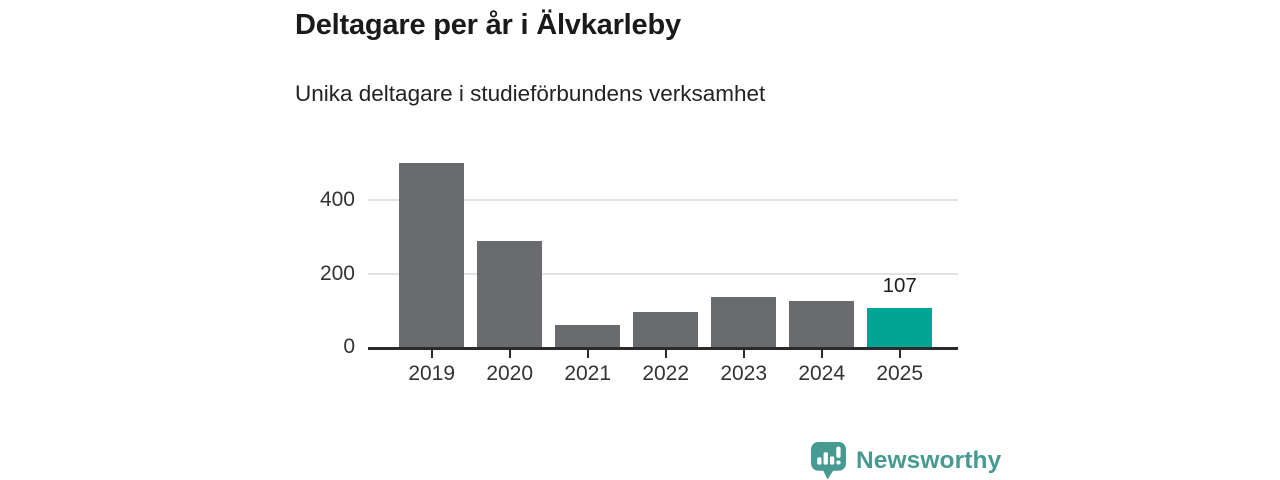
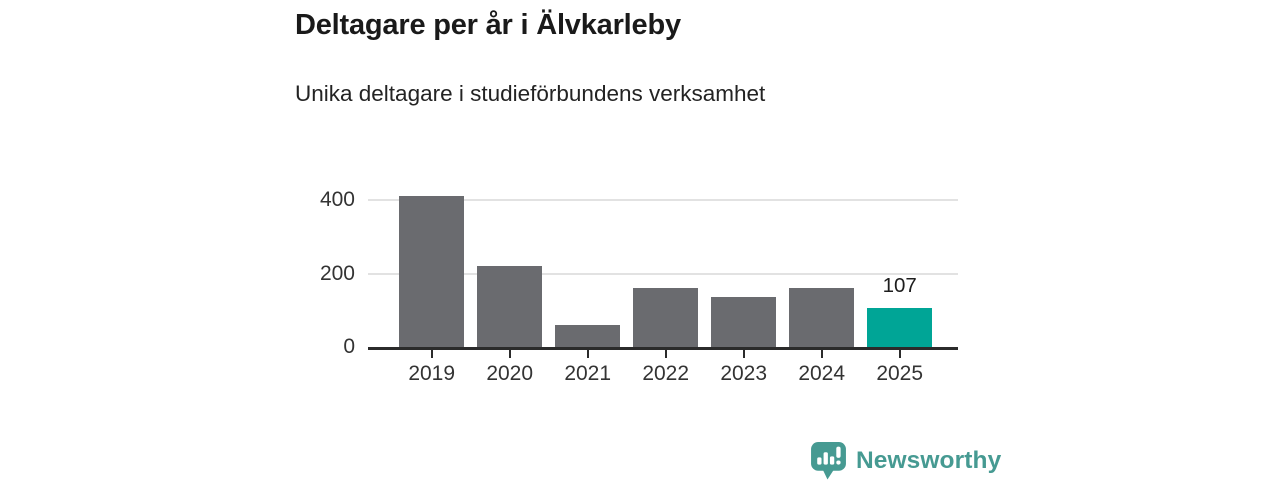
2019: 500 -> 410
2020: 290 -> 220
2022: 100 -> 160
2024: 120 -> 160
